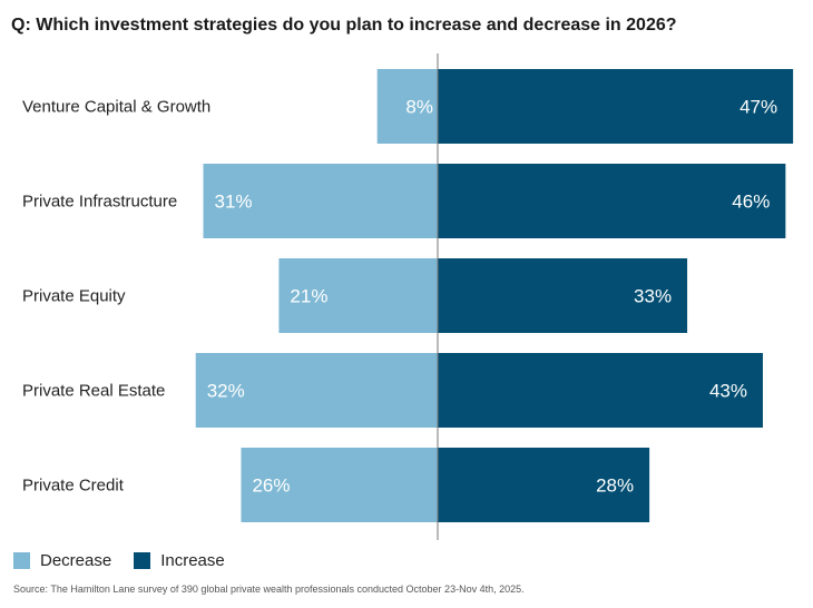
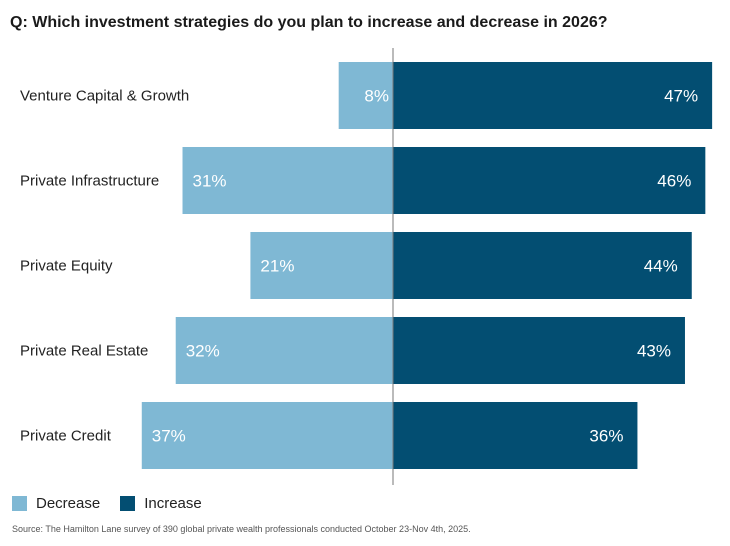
Increase/Private Equity: 33% -> 44%
Decrease/Private Credit: 26% -> 37%
Increase/Private Credit: 28% -> 36%
